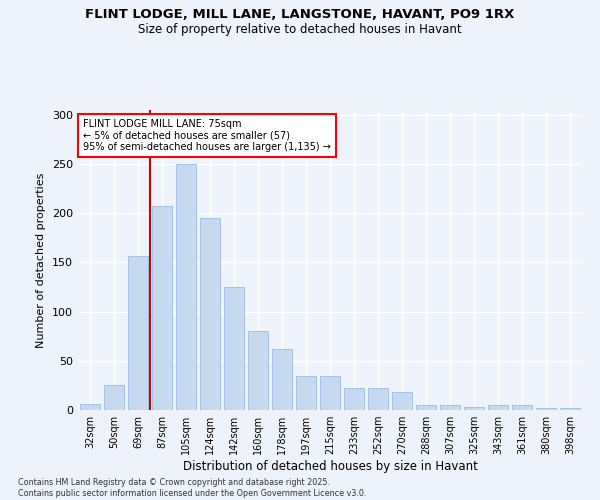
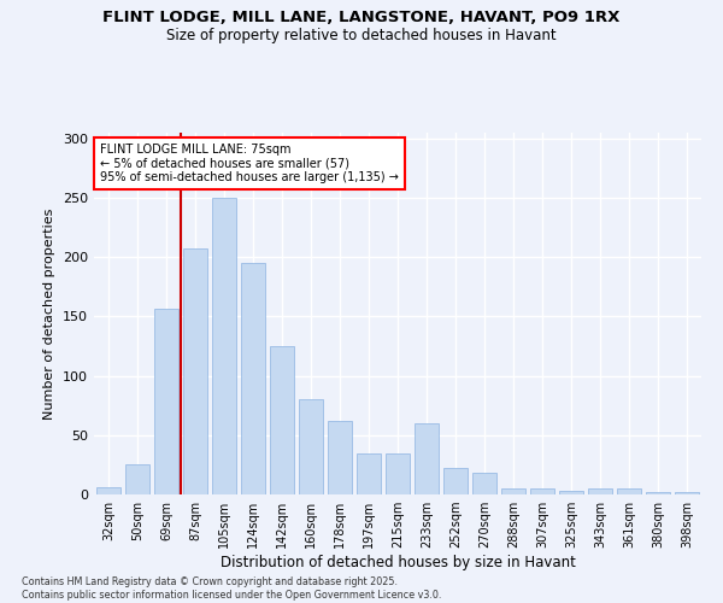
233sqm: 22 -> 60
